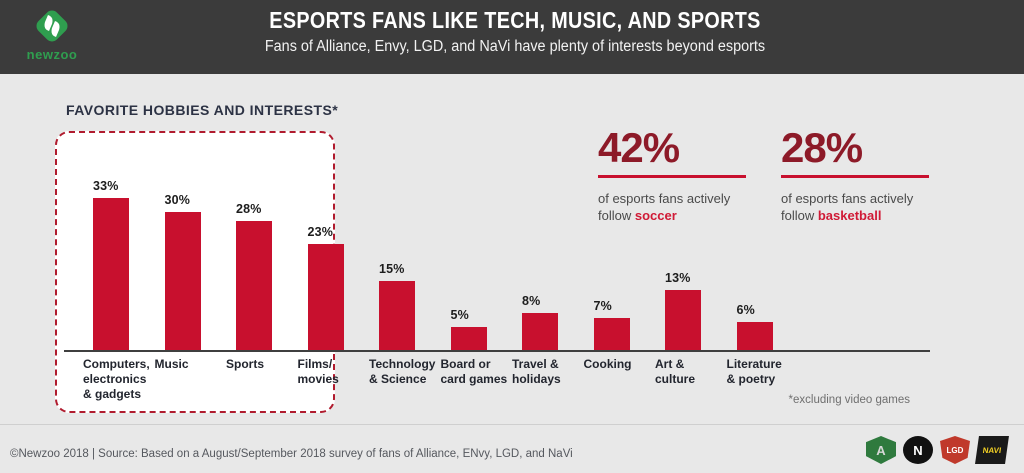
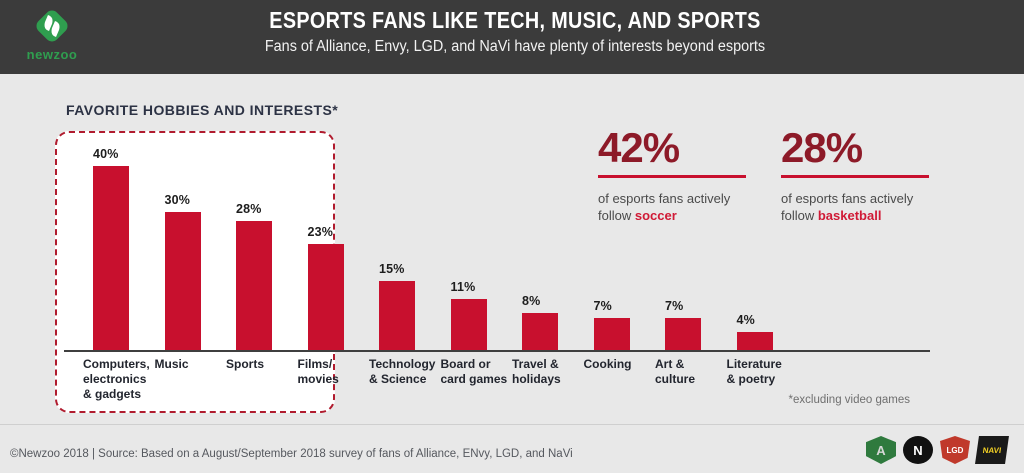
Computers, electronics & gadgets: 33% -> 40%
Board or card games: 5% -> 11%
Art & culture: 13% -> 7%
Literature & poetry: 6% -> 4%
